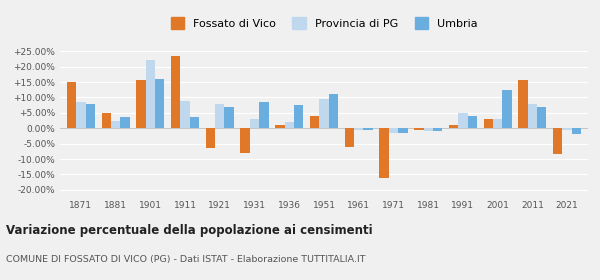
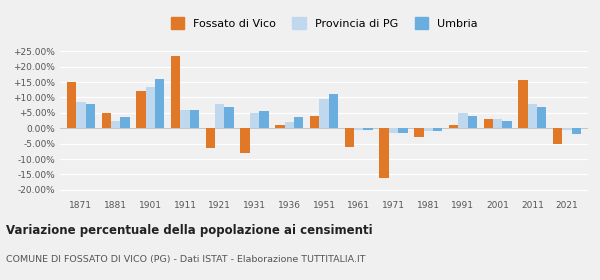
Fossato di Vico/1901: 15.5% -> 12.0%
Provincia di PG/1901: 22.0% -> 13.5%
Provincia di PG/1911: 9.0% -> 6.0%
Umbria/1911: 3.5% -> 6.0%
Provincia di PG/1931: 3.0% -> 5.0%
Umbria/1931: 8.5% -> 5.5%
Umbria/1936: 7.5% -> 3.5%
Fossato di Vico/1981: -0.5% -> -3.0%
Umbria/2001: 12.5% -> 2.5%
Fossato di Vico/2021: -8.5% -> -5.0%
